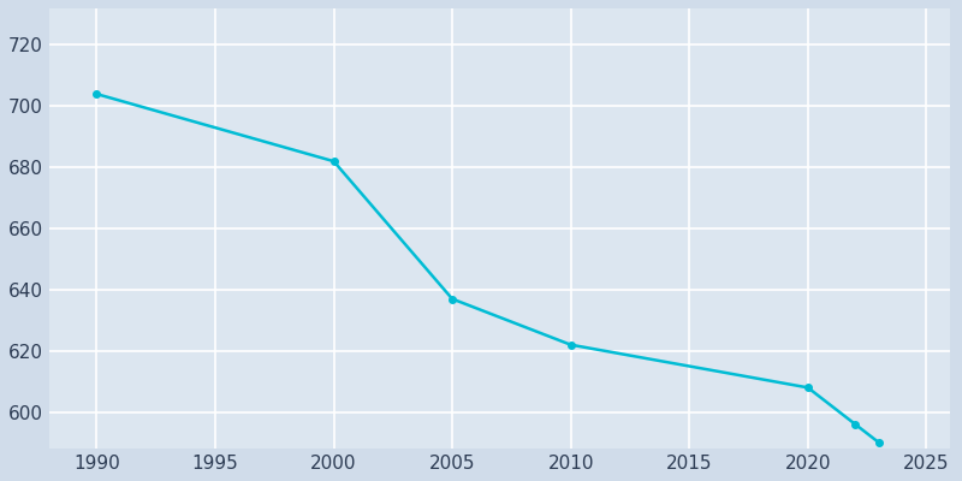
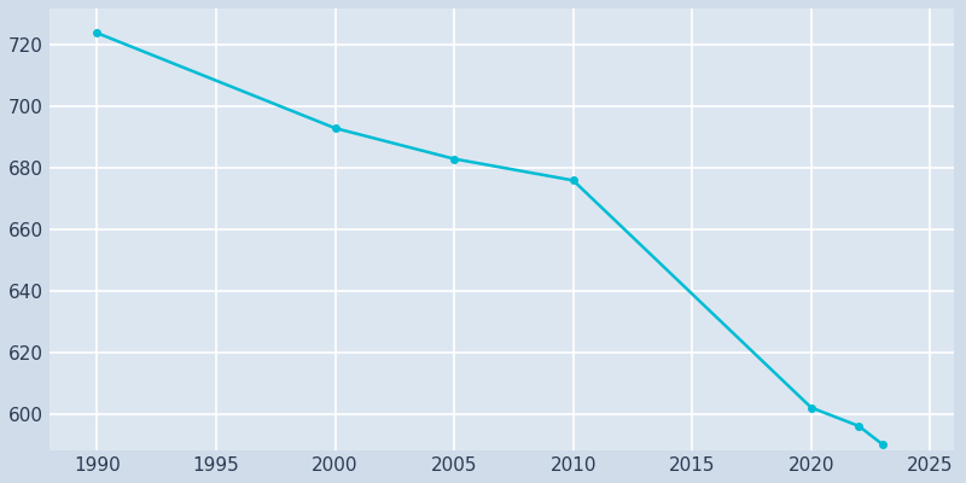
1990: 704 -> 724
2000: 682 -> 693
2005: 637 -> 683
2010: 622 -> 676
2020: 608 -> 602
